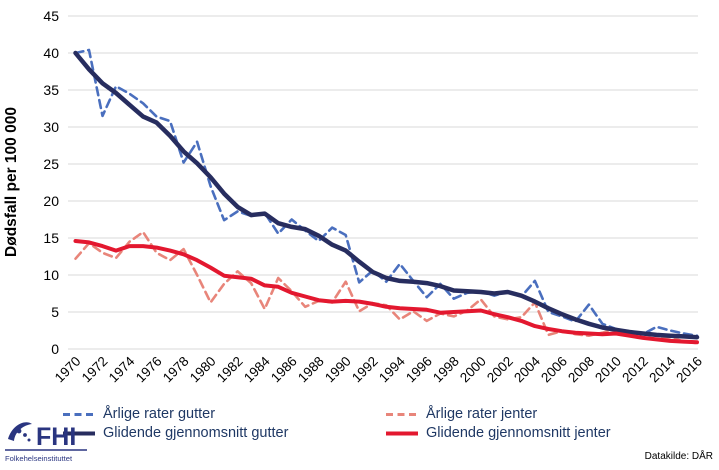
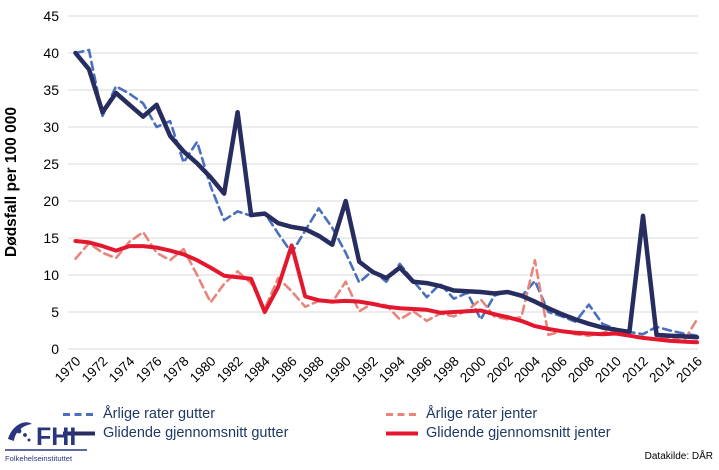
Glidende gjennomsnitt gutter/1972: 36 -> 32
Årlige rater gutter/1976: 31 -> 30
Glidende gjennomsnitt gutter/1976: 31 -> 33
Glidende gjennomsnitt gutter/1982: 19 -> 32
Glidende gjennomsnitt jenter/1984: 9 -> 5
Årlige rater gutter/1986: 18 -> 13
Glidende gjennomsnitt jenter/1986: 8 -> 14
Årlige rater gutter/1988: 15 -> 19
Årlige rater gutter/1990: 15 -> 13
Glidende gjennomsnitt gutter/1990: 13 -> 20
Glidende gjennomsnitt gutter/1994: 9 -> 11
Årlige rater gutter/2000: 8 -> 4
Årlige rater jenter/2004: 6 -> 12
Glidende gjennomsnitt gutter/2012: 2 -> 18
Årlige rater jenter/2016: 1 -> 4
